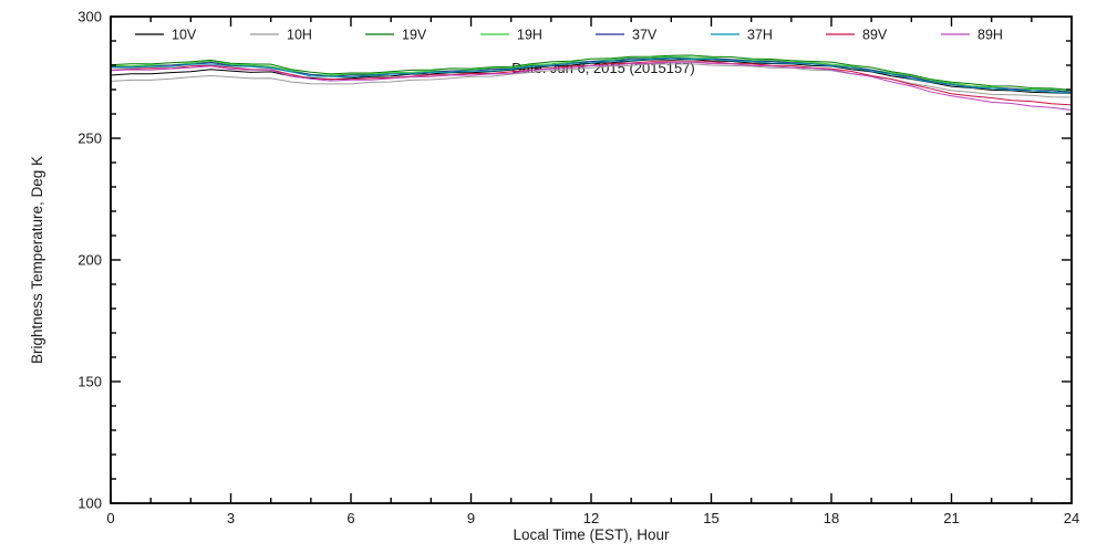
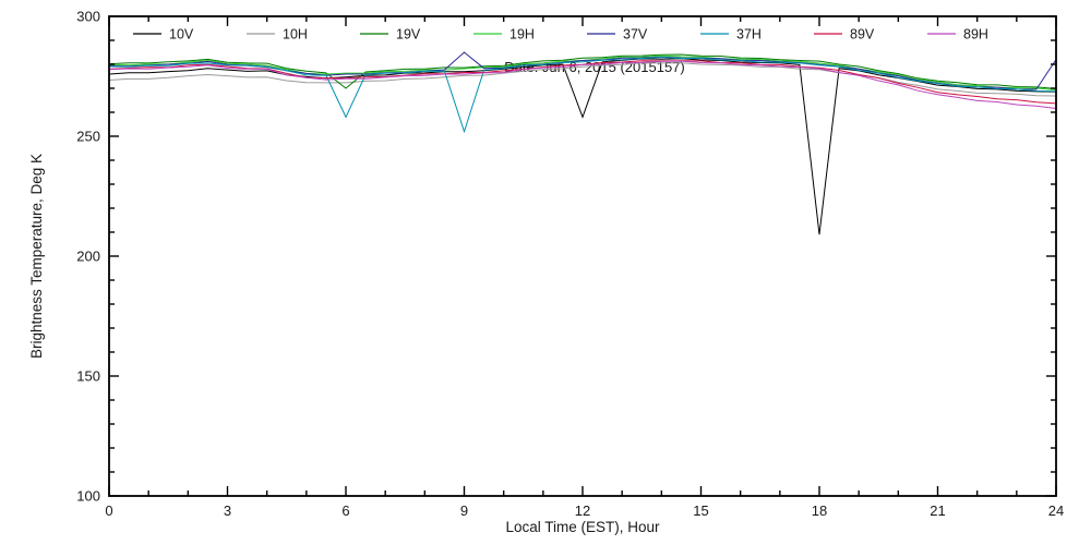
19V/6: 277 -> 270
37H/6: 275 -> 258
37V/9: 278 -> 285
37H/9: 278 -> 252
10V/12: 281 -> 258
10V/18: 280 -> 209
37V/24: 269 -> 282
